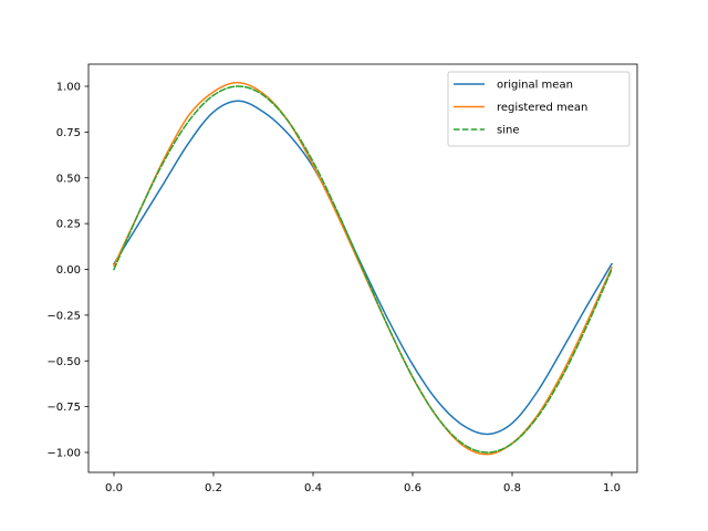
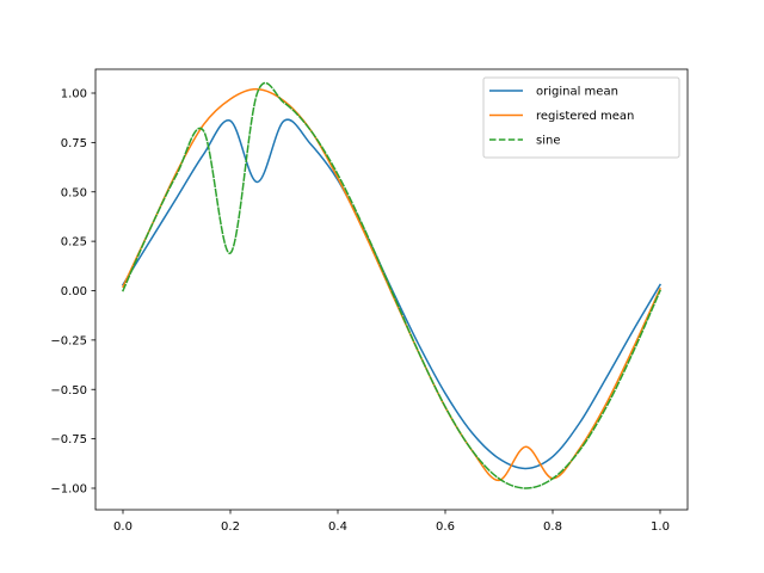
sine/0.2: 0.95 -> 0.19
original mean/0.25: 0.92 -> 0.55
registered mean/0.75: -1.01 -> -0.79
